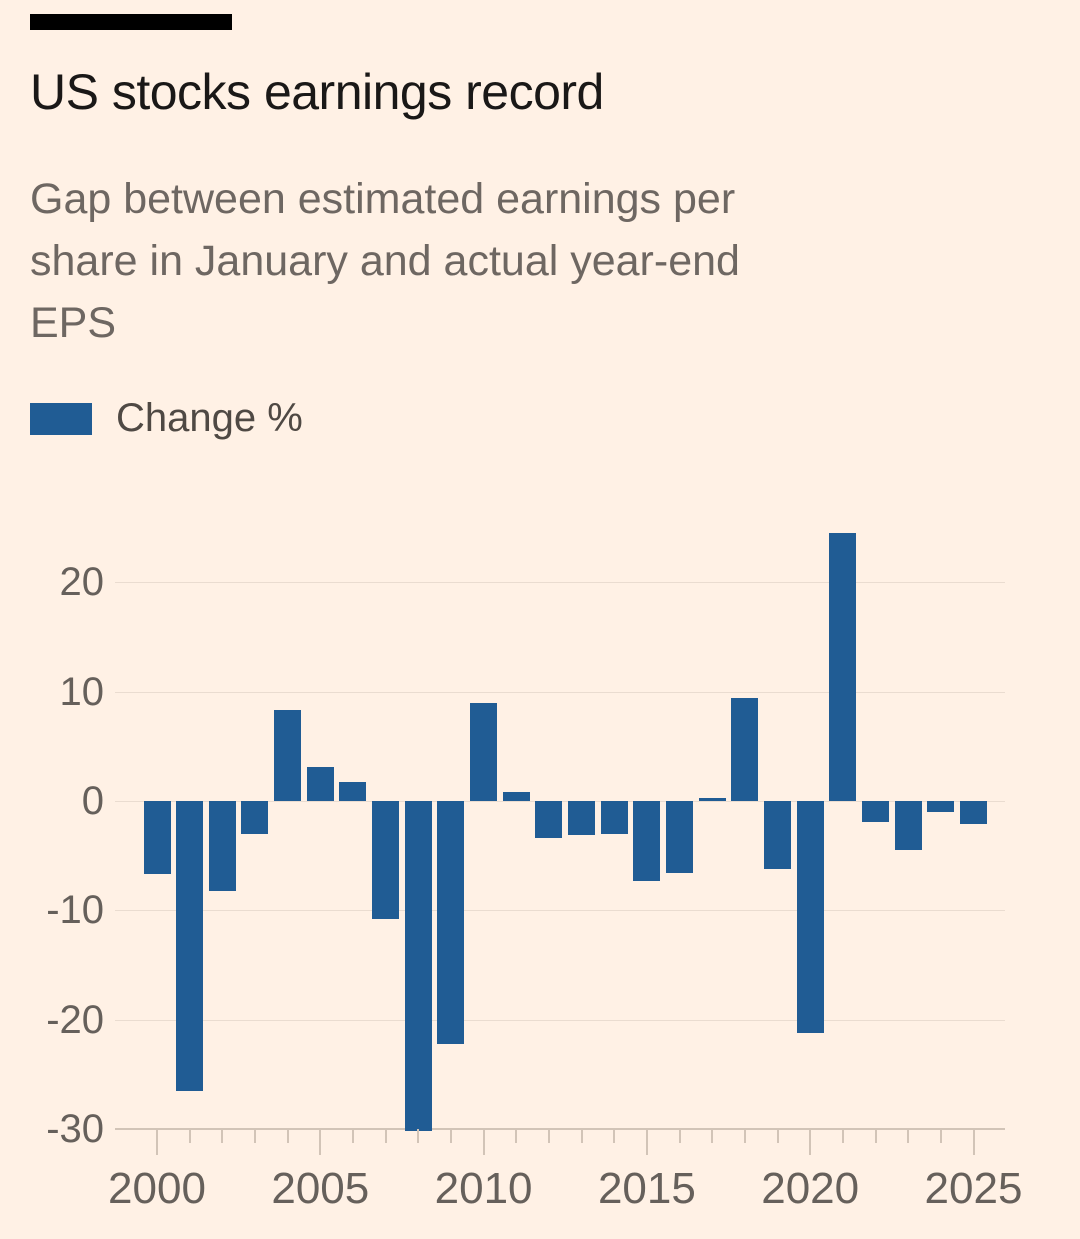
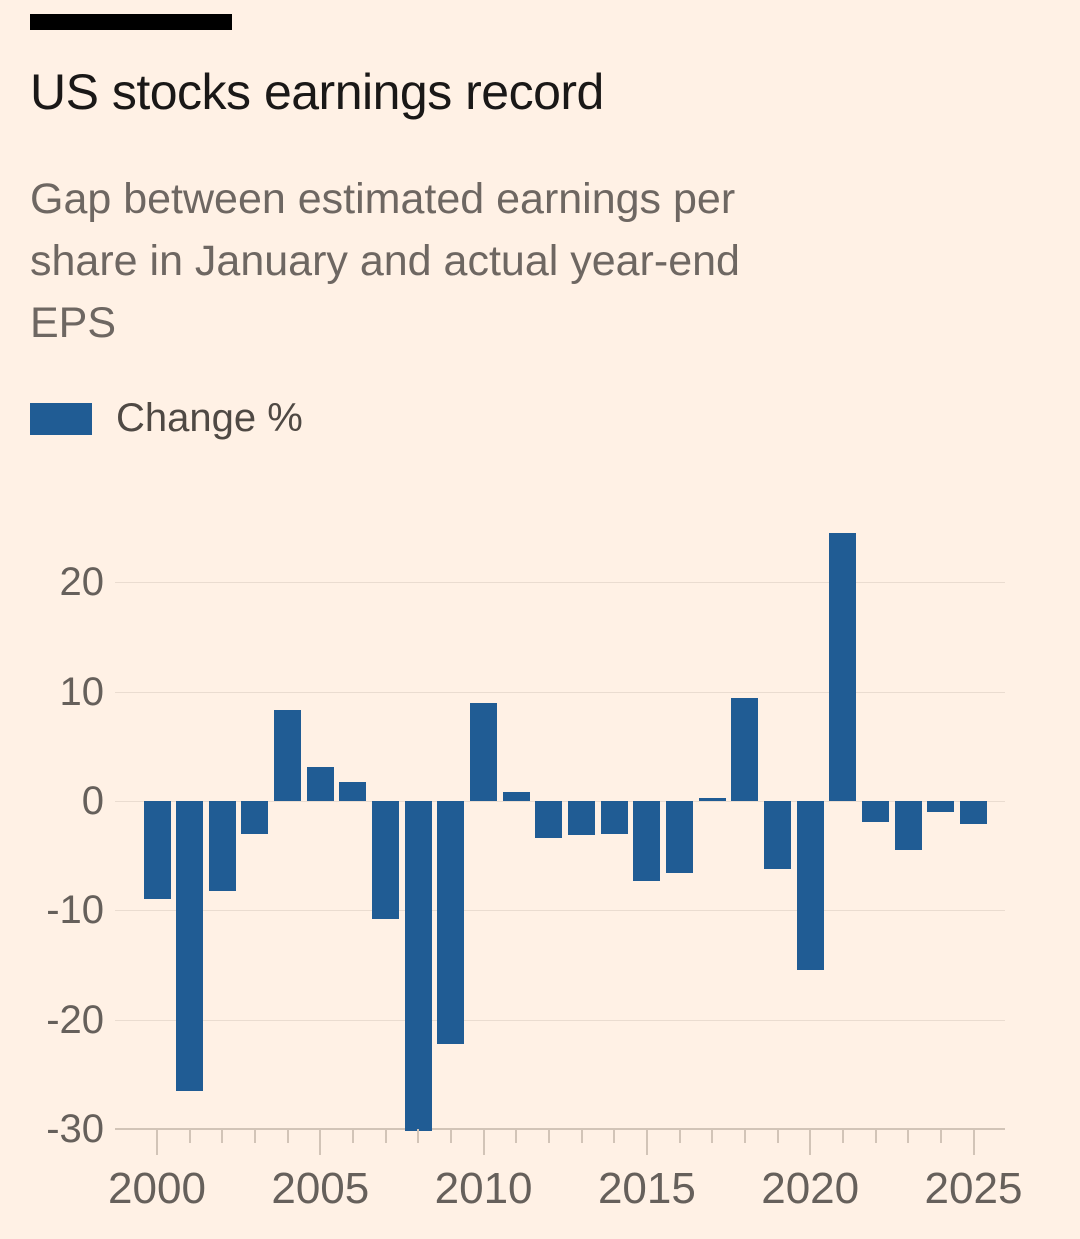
2000: -6.7 -> -9.0
2020: -21.2 -> -15.5
